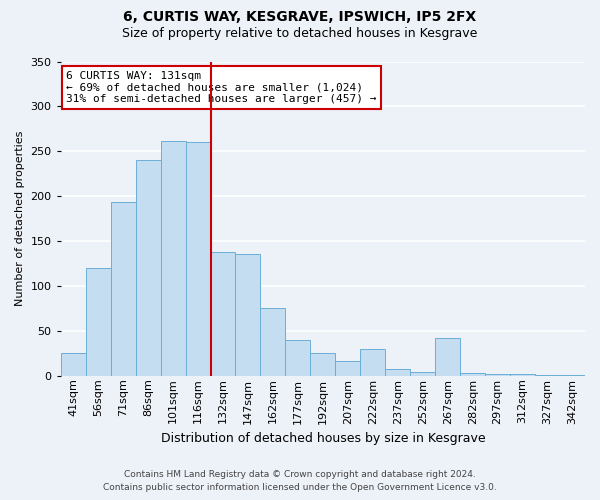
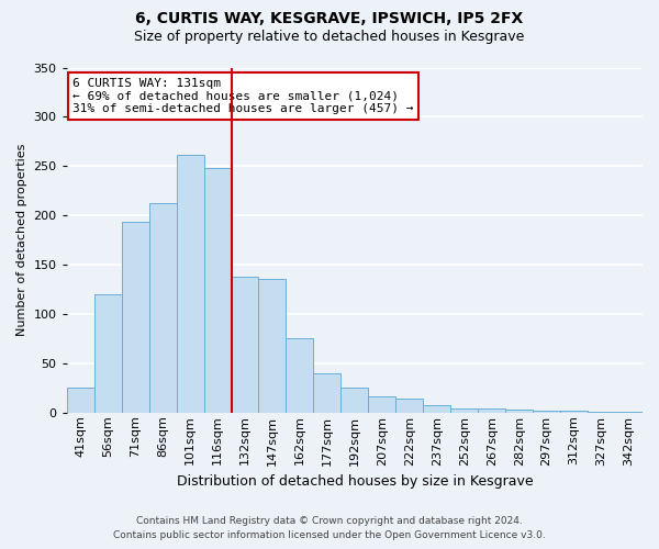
86sqm: 240 -> 213
116sqm: 260 -> 248
222sqm: 30 -> 14
267sqm: 42 -> 4
